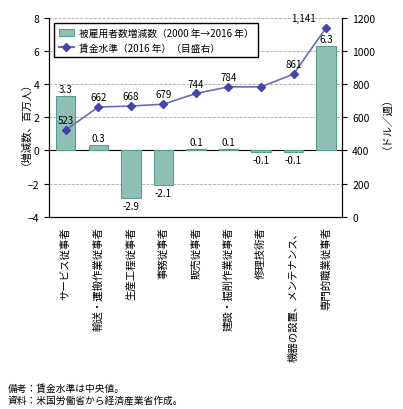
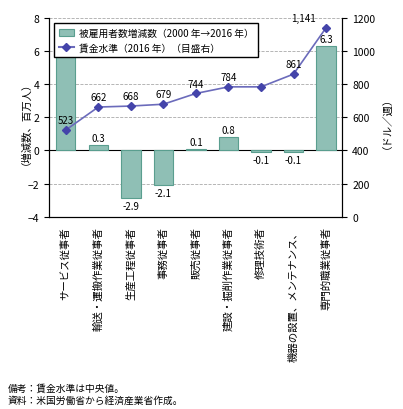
被雇用者数増減数（2000 年→2016 年）/サービス従事者: 3.3 -> 5.8
被雇用者数増減数（2000 年→2016 年）/建設・掘削作業従事者: 0.1 -> 0.8
